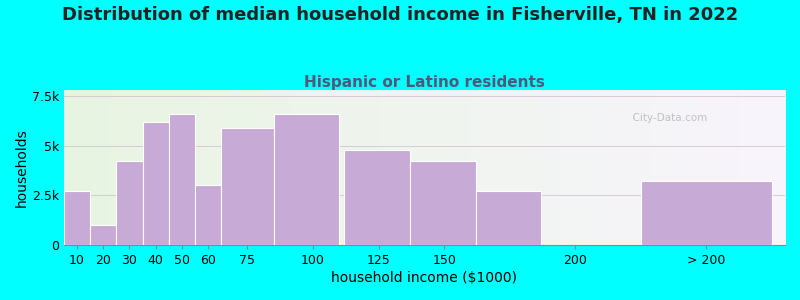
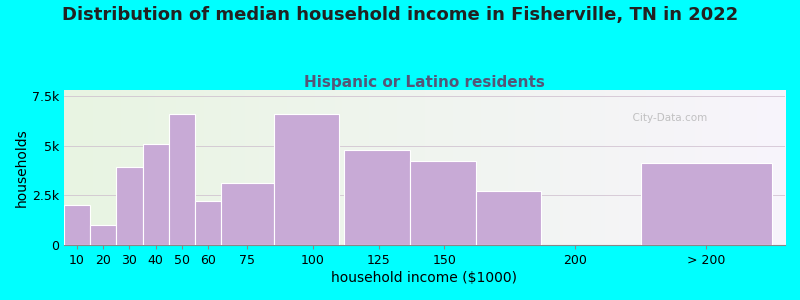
10: 2.7k -> 2.0k
30: 4.2k -> 3.9k
40: 6.2k -> 5.1k
60: 3.0k -> 2.2k
75: 5.9k -> 3.1k
> 200: 3.2k -> 4.1k
